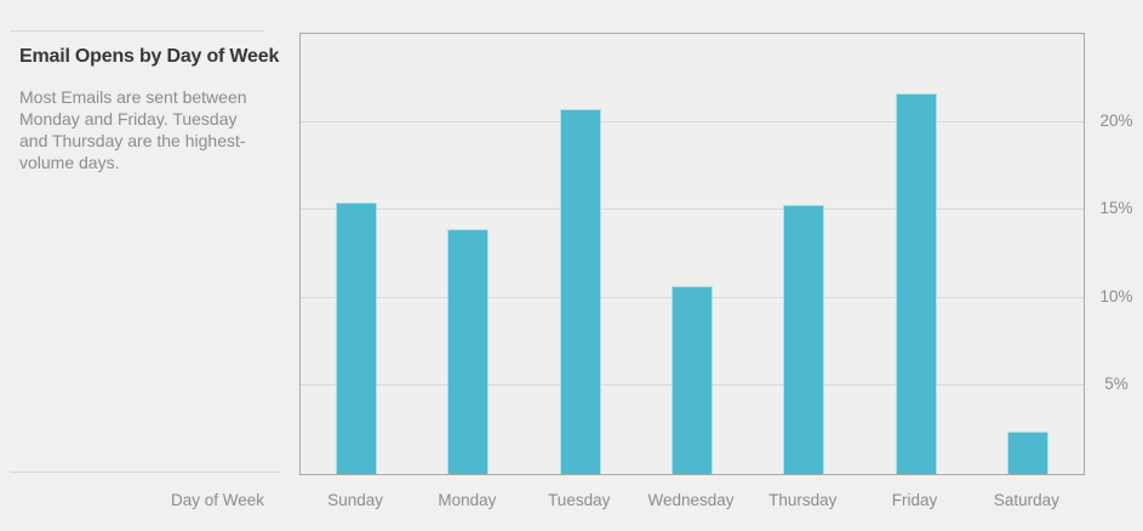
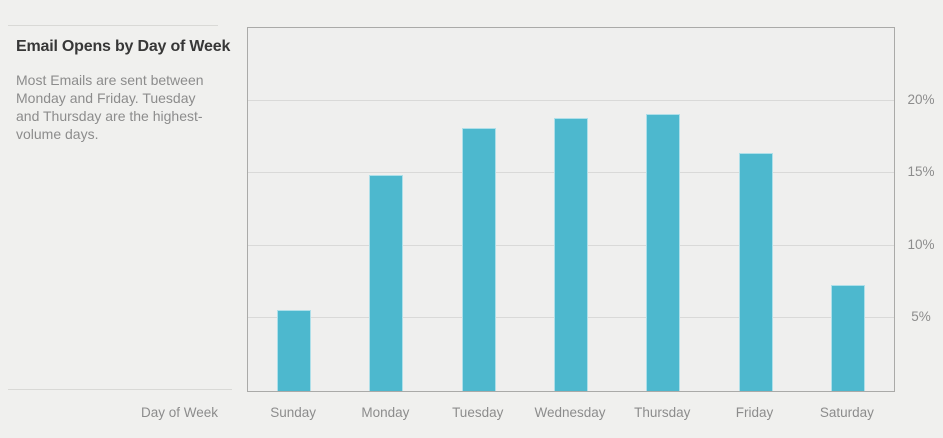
Sunday: 15.4% -> 5.6%
Monday: 13.9% -> 14.9%
Tuesday: 20.7% -> 18.1%
Wednesday: 10.7% -> 18.8%
Thursday: 15.3% -> 19.1%
Friday: 21.6% -> 16.4%
Saturday: 2.4% -> 7.3%
